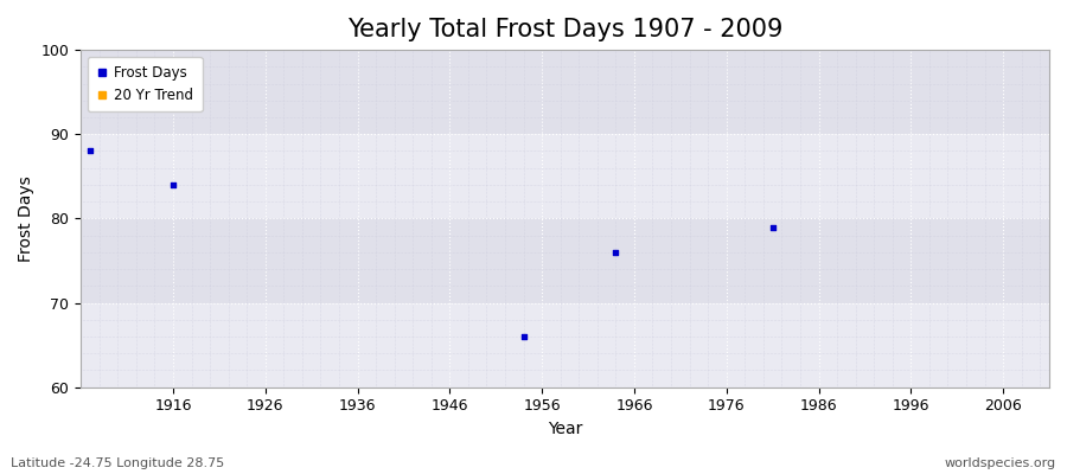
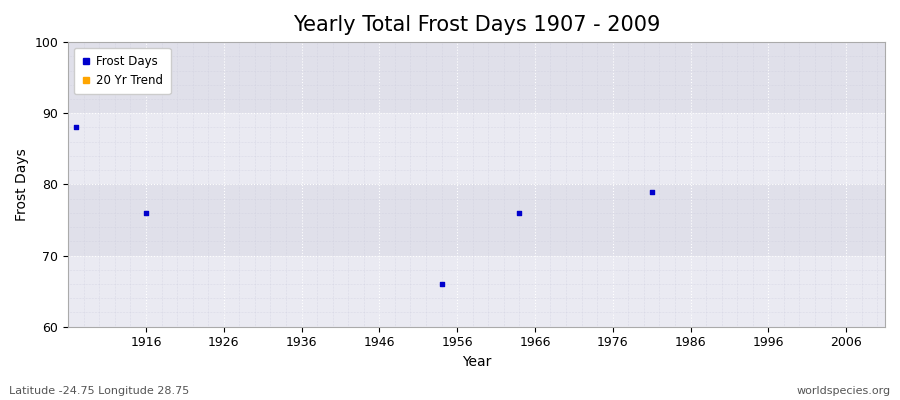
1916: 84 -> 76
